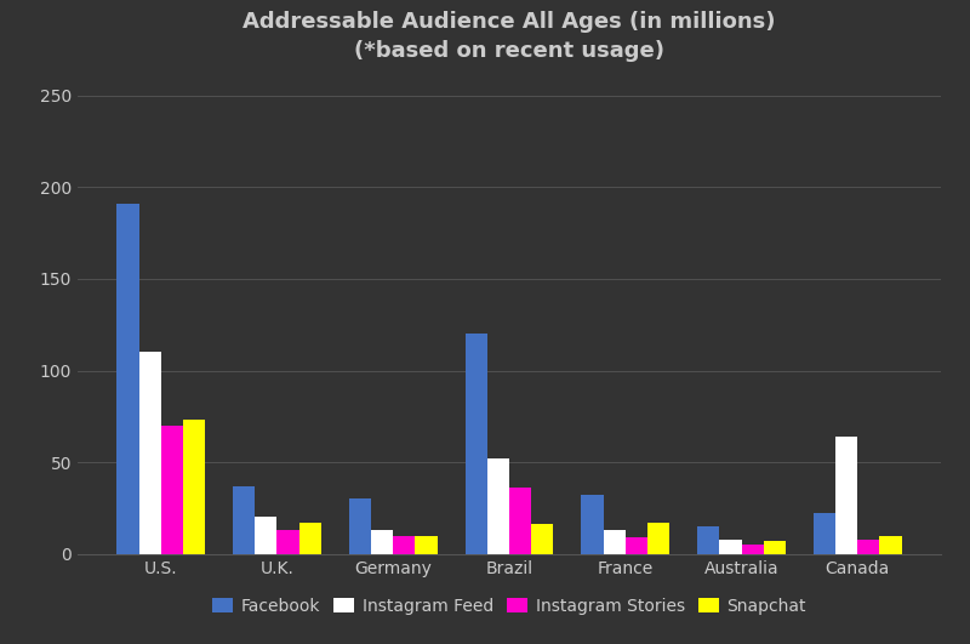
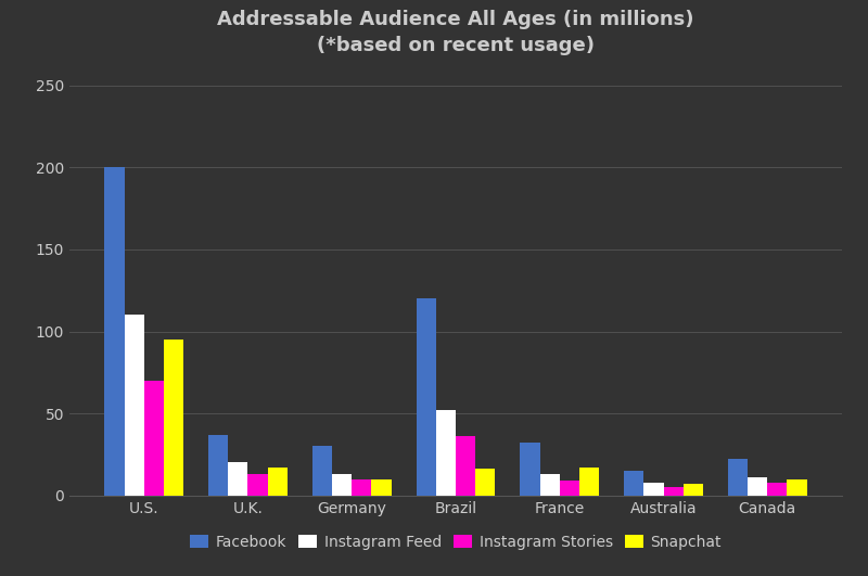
Facebook/U.S.: 191 -> 200
Snapchat/U.S.: 73 -> 95
Instagram Feed/Canada: 64 -> 11
